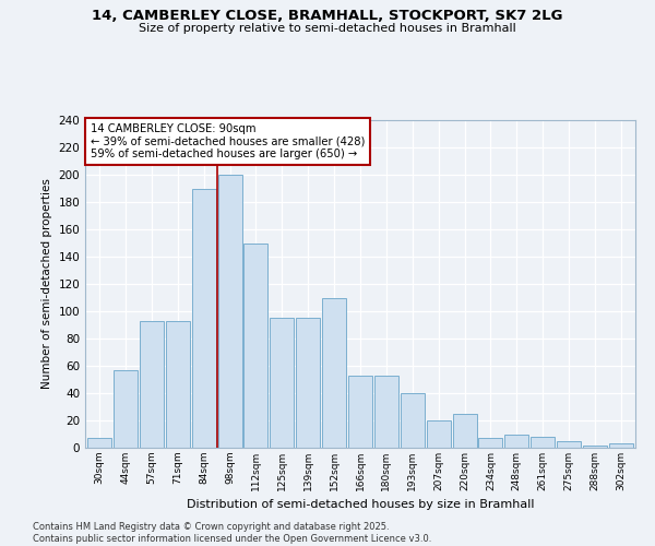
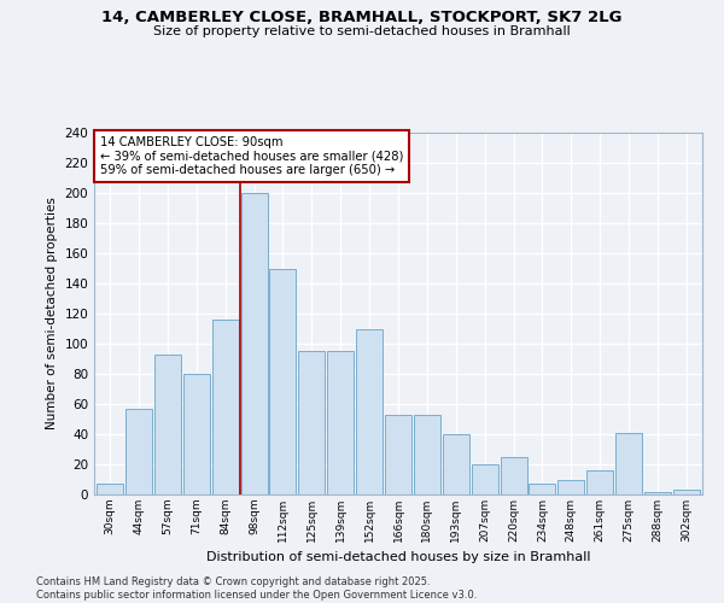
71sqm: 93 -> 80
84sqm: 190 -> 116
261sqm: 8 -> 16
275sqm: 5 -> 41
